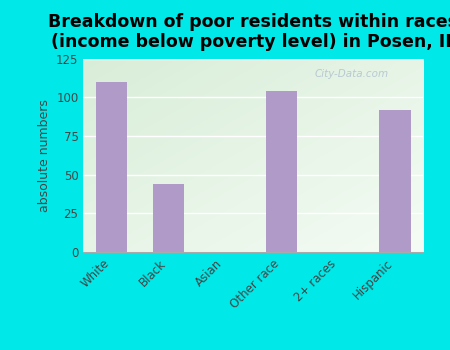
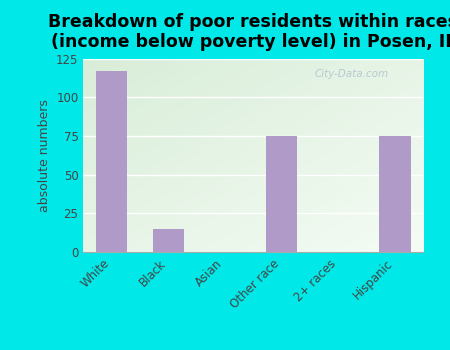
White: 110 -> 117
Black: 44 -> 15
Other race: 104 -> 75
Hispanic: 92 -> 75
